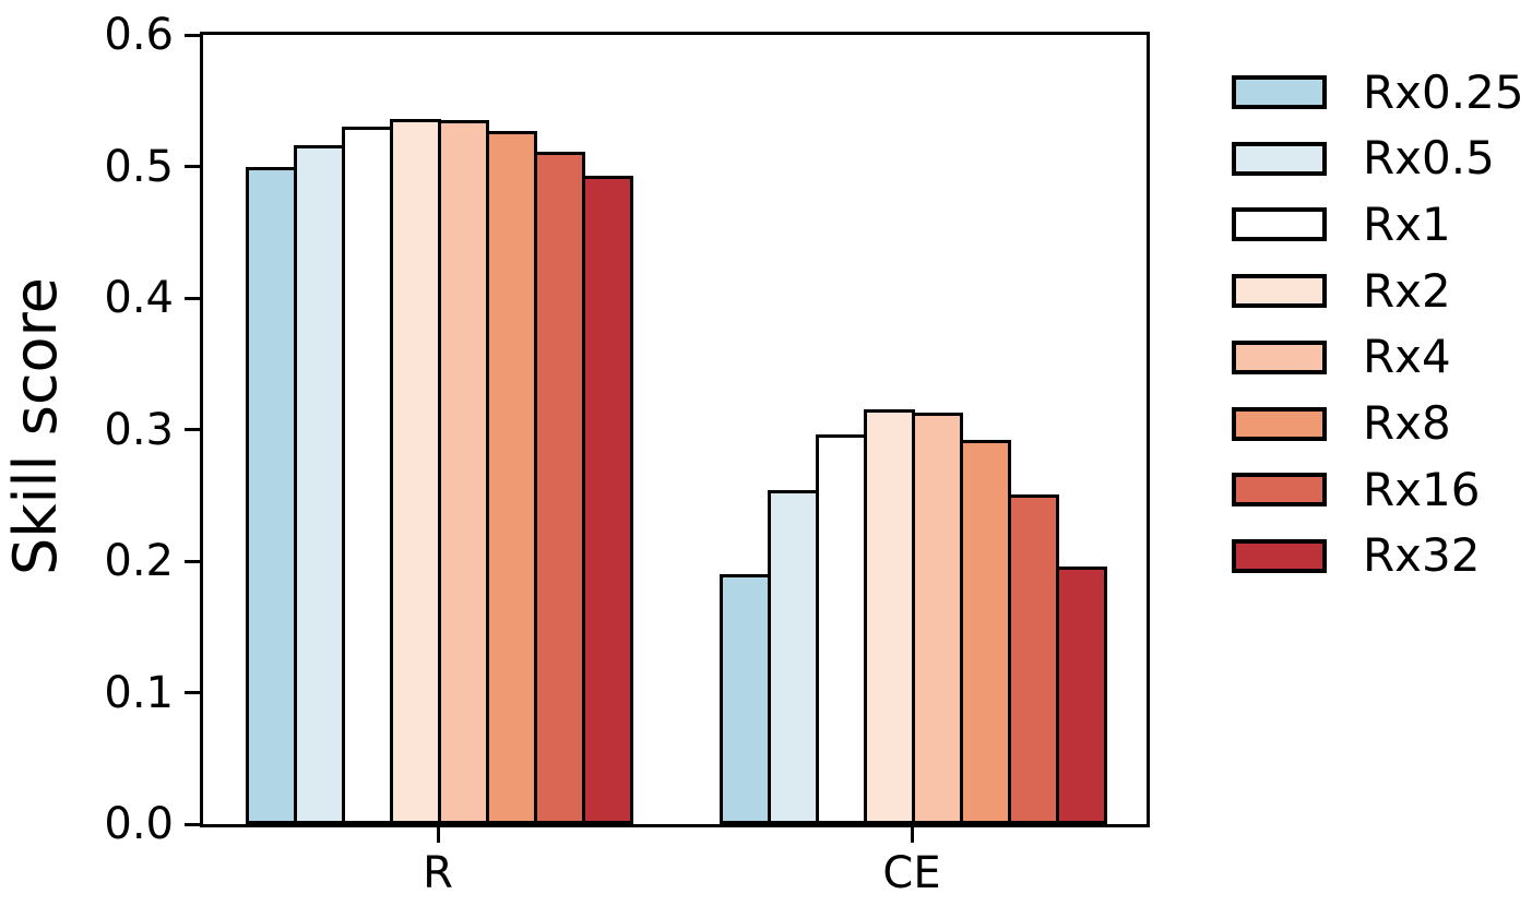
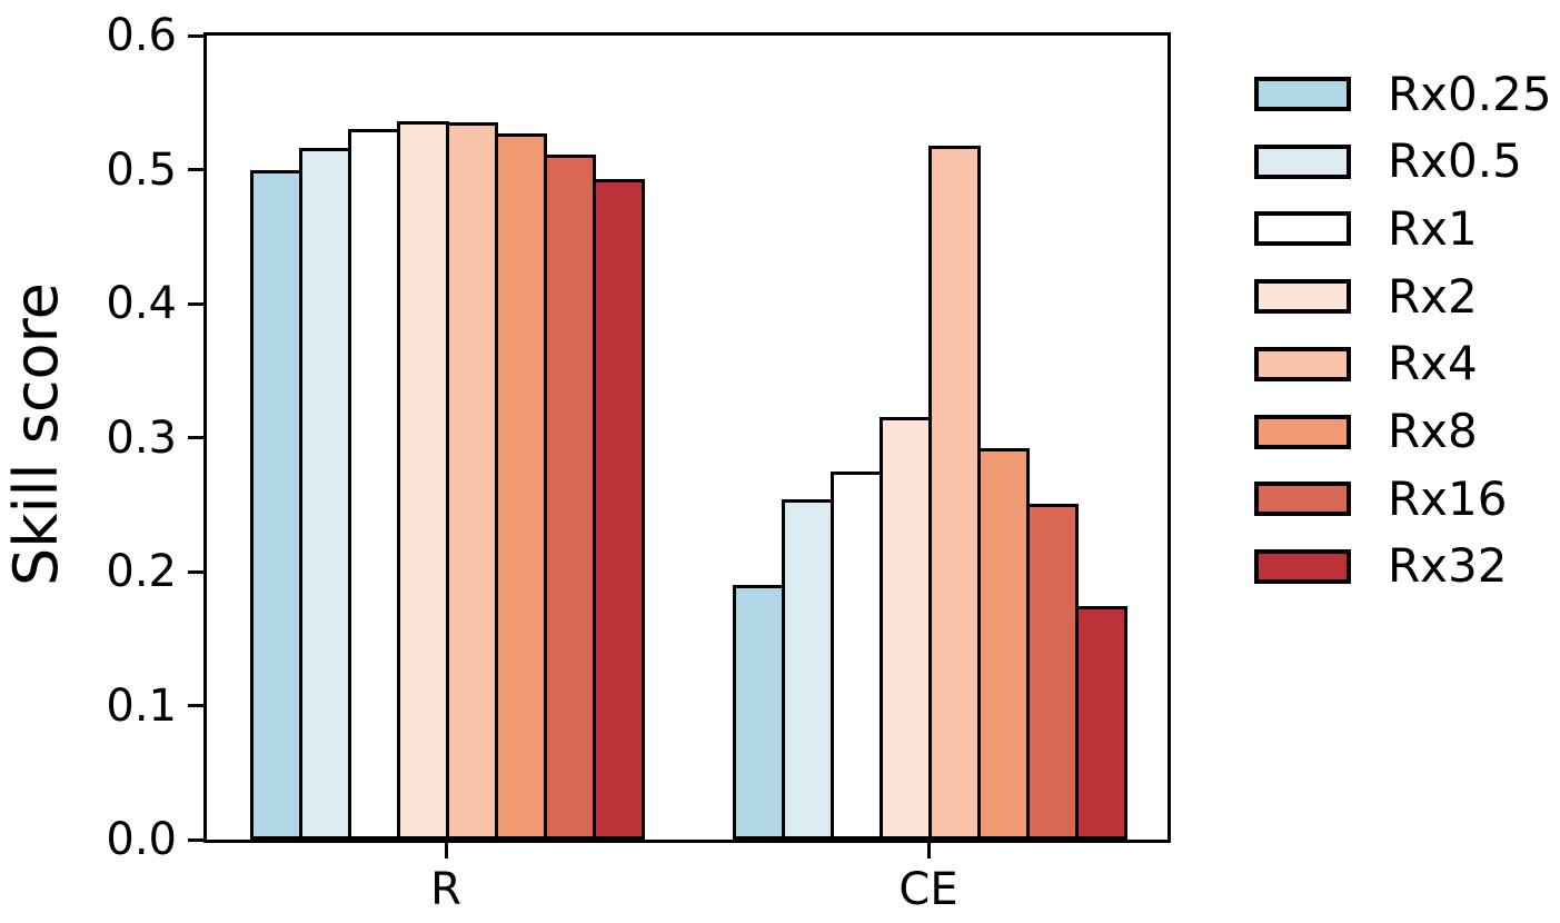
Rx1/CE: 0.296 -> 0.275
Rx4/CE: 0.313 -> 0.518
Rx32/CE: 0.196 -> 0.174
